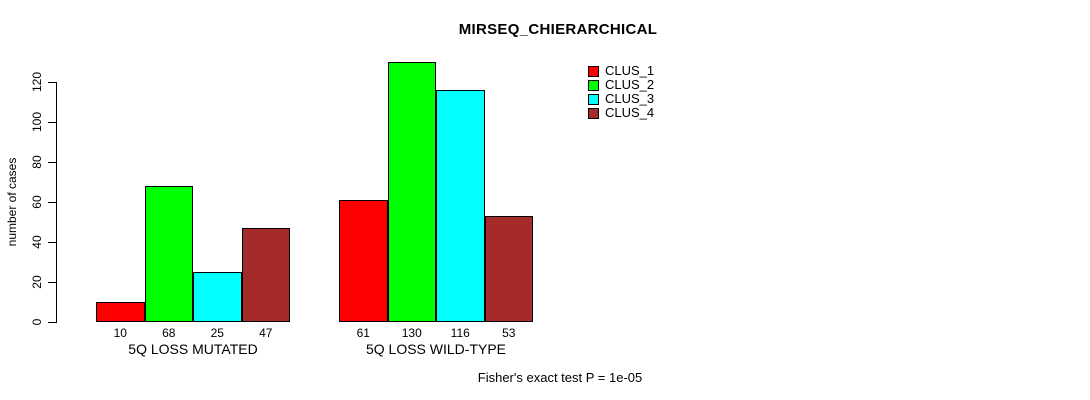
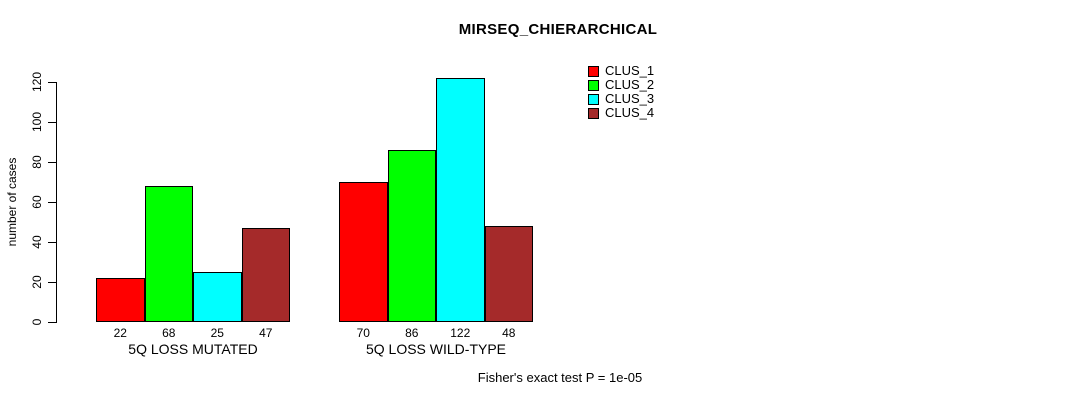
CLUS_1/5Q LOSS MUTATED: 10 -> 22
CLUS_1/5Q LOSS WILD-TYPE: 61 -> 70
CLUS_2/5Q LOSS WILD-TYPE: 130 -> 86
CLUS_3/5Q LOSS WILD-TYPE: 116 -> 122
CLUS_4/5Q LOSS WILD-TYPE: 53 -> 48
